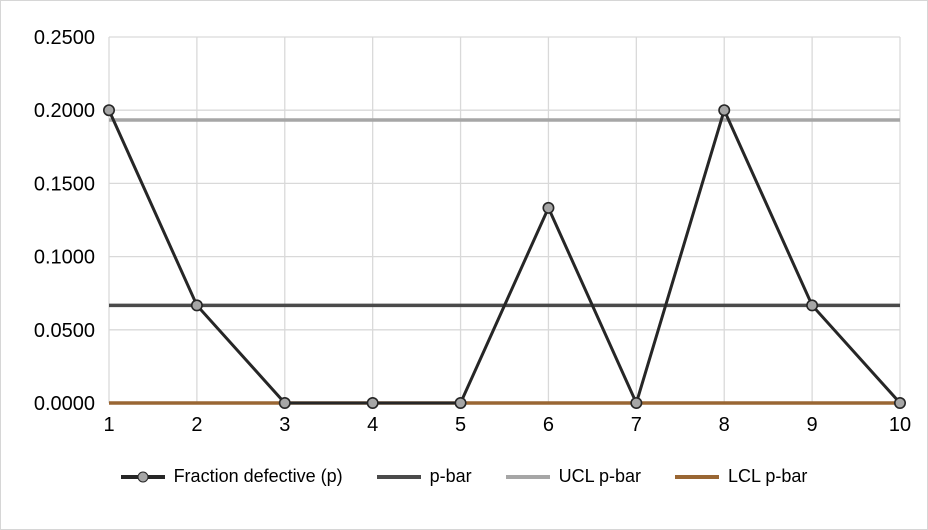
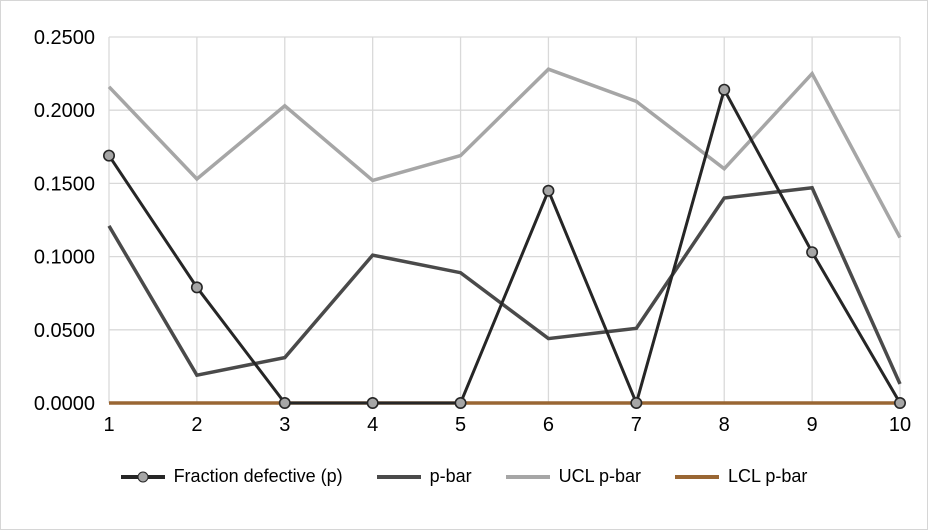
Fraction defective (p)/1: 0.200 -> 0.169
p-bar/1: 0.067 -> 0.121
UCL p-bar/1: 0.193 -> 0.216
Fraction defective (p)/2: 0.067 -> 0.079
p-bar/2: 0.067 -> 0.019
UCL p-bar/2: 0.193 -> 0.153
p-bar/3: 0.067 -> 0.031
UCL p-bar/3: 0.193 -> 0.203
p-bar/4: 0.067 -> 0.101
UCL p-bar/4: 0.193 -> 0.152
p-bar/5: 0.067 -> 0.089
UCL p-bar/5: 0.193 -> 0.169
Fraction defective (p)/6: 0.133 -> 0.145
p-bar/6: 0.067 -> 0.044
UCL p-bar/6: 0.193 -> 0.228
p-bar/7: 0.067 -> 0.051
UCL p-bar/7: 0.193 -> 0.206
Fraction defective (p)/8: 0.200 -> 0.214
p-bar/8: 0.067 -> 0.140
UCL p-bar/8: 0.193 -> 0.160
Fraction defective (p)/9: 0.067 -> 0.103
p-bar/9: 0.067 -> 0.147
UCL p-bar/9: 0.193 -> 0.225
p-bar/10: 0.067 -> 0.013
UCL p-bar/10: 0.193 -> 0.113
